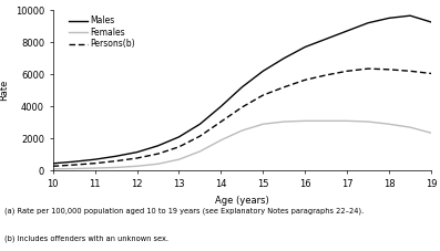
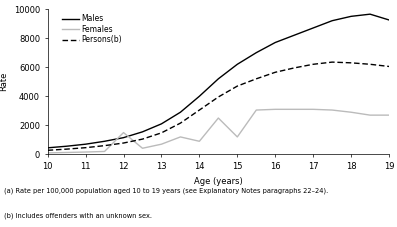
Females/12: 300 -> 1500
Females/14: 1900 -> 900
Females/15: 2900 -> 1200
Females/19: 2400 -> 2700
